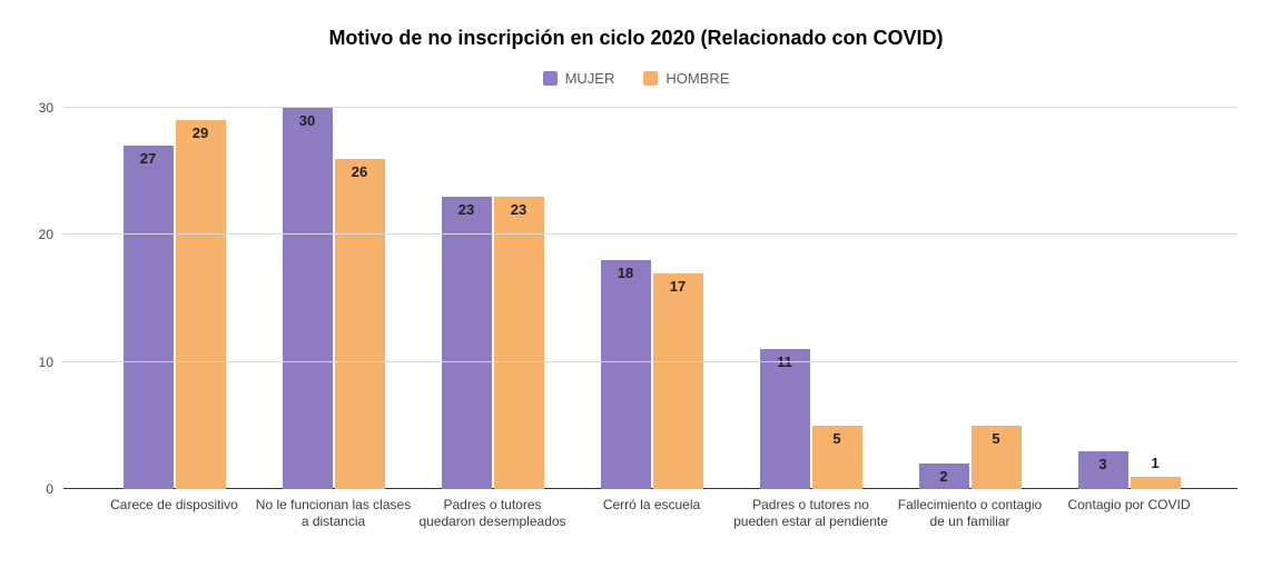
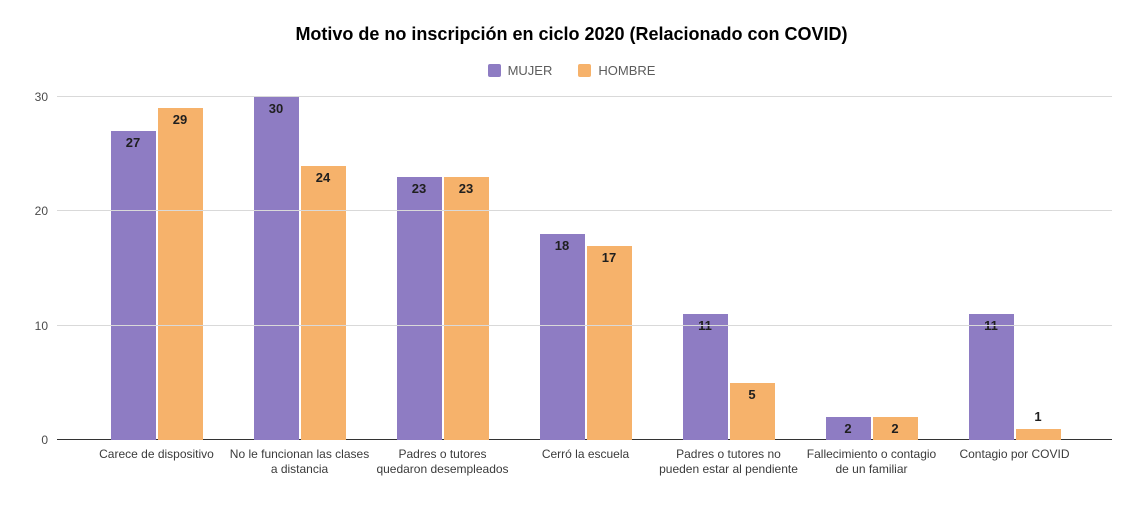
HOMBRE/No le funcionan las clases a distancia: 26 -> 24
HOMBRE/Fallecimiento o contagio de un familiar: 5 -> 2
MUJER/Contagio por COVID: 3 -> 11
